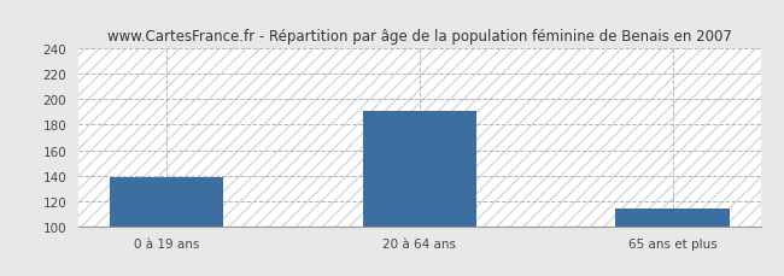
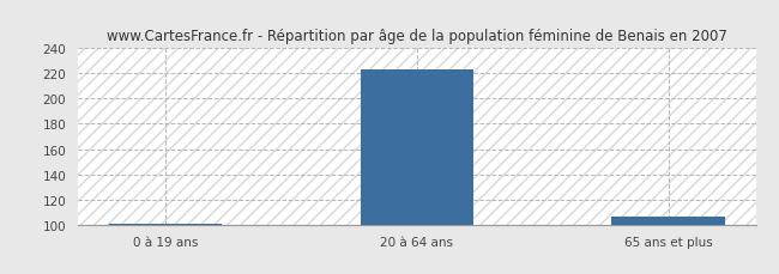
0 à 19 ans: 139 -> 101
20 à 64 ans: 191 -> 223
65 ans et plus: 114 -> 106
